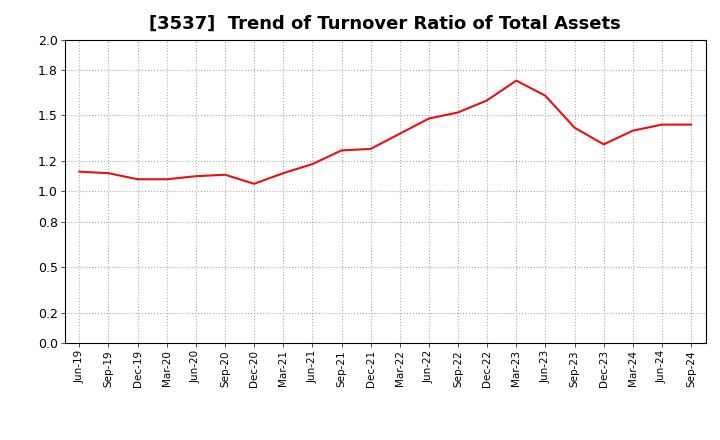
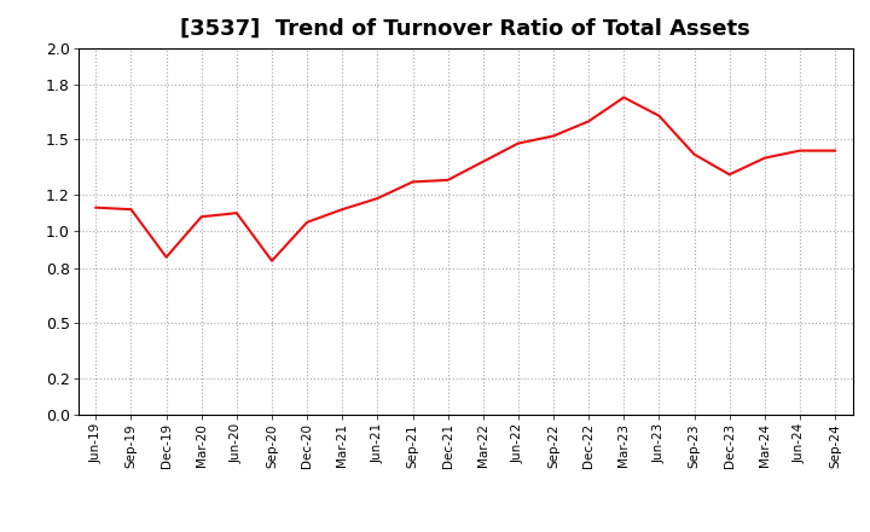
Dec-19: 1.08 -> 0.86
Sep-20: 1.11 -> 0.84
